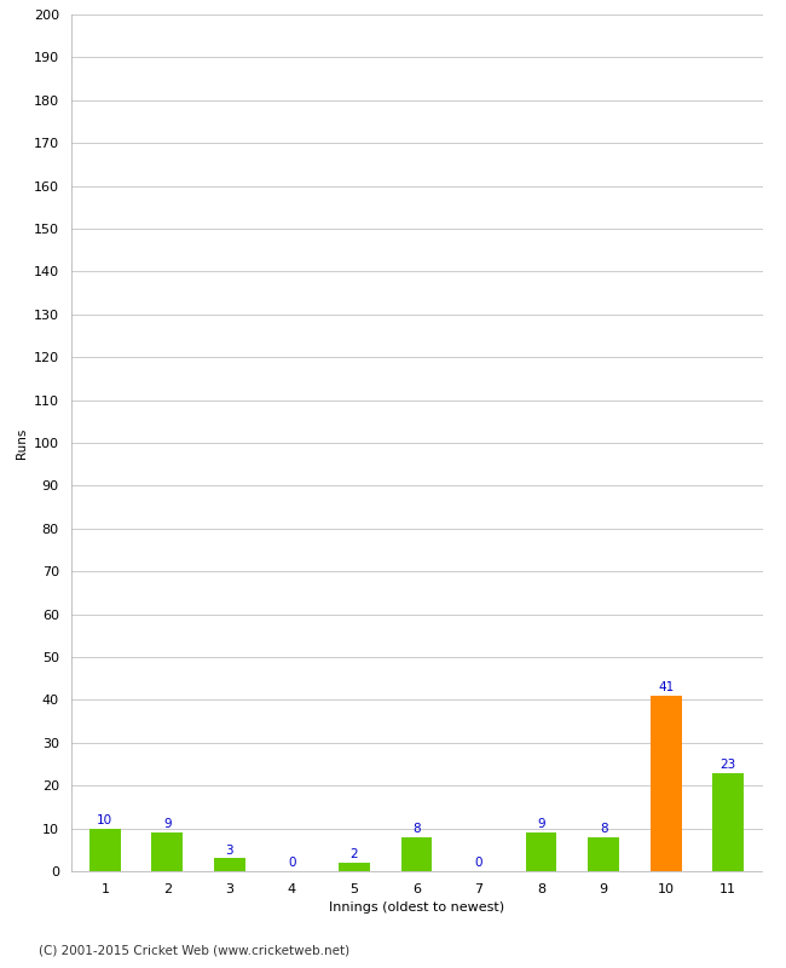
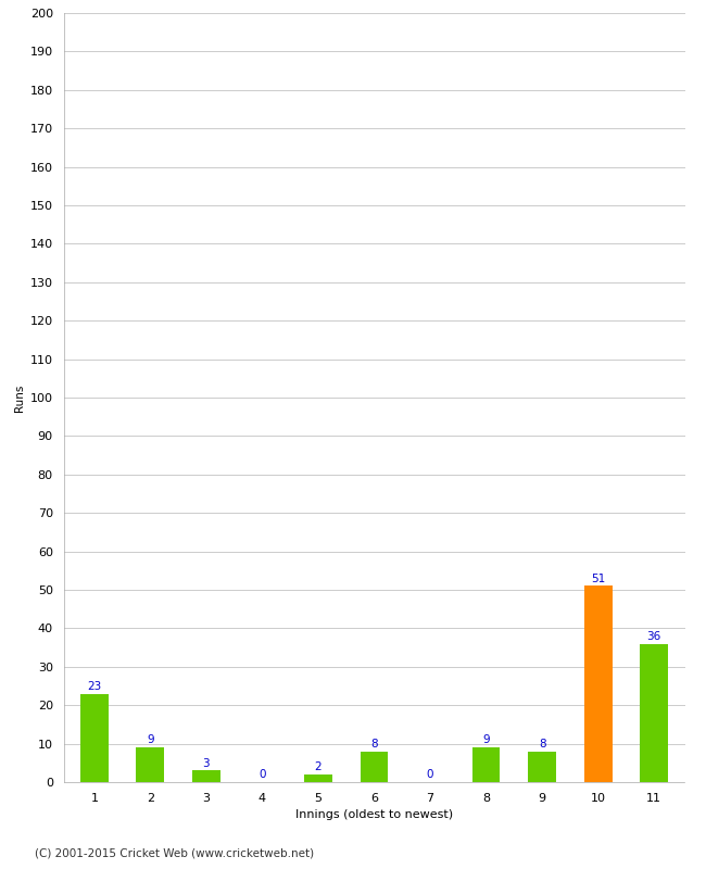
1: 10 -> 23
10: 41 -> 51
11: 23 -> 36
